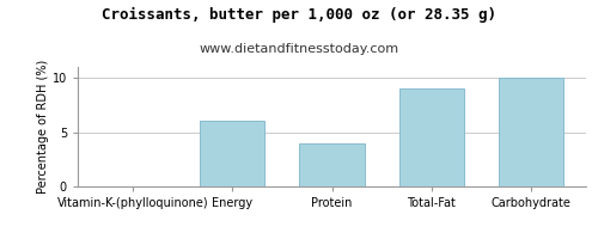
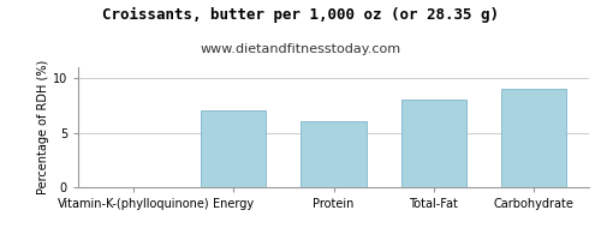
Energy: 6 -> 7
Protein: 4 -> 6
Total-Fat: 9 -> 8
Carbohydrate: 10 -> 9
